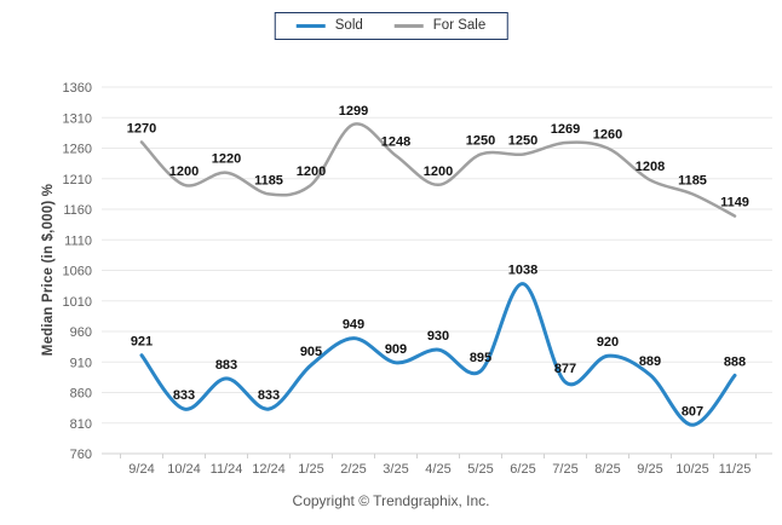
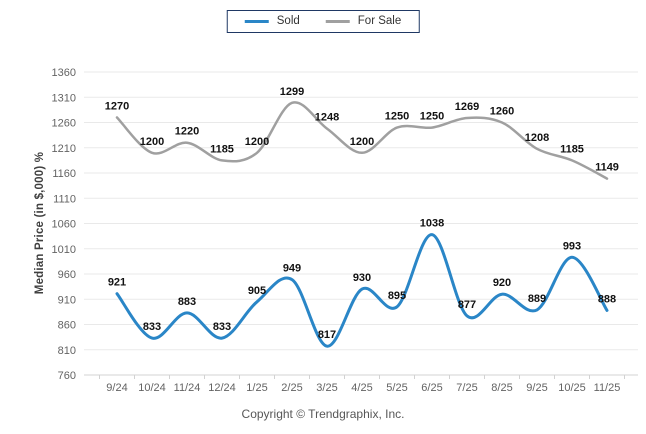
Sold/3/25: 909 -> 817
Sold/10/25: 807 -> 993
